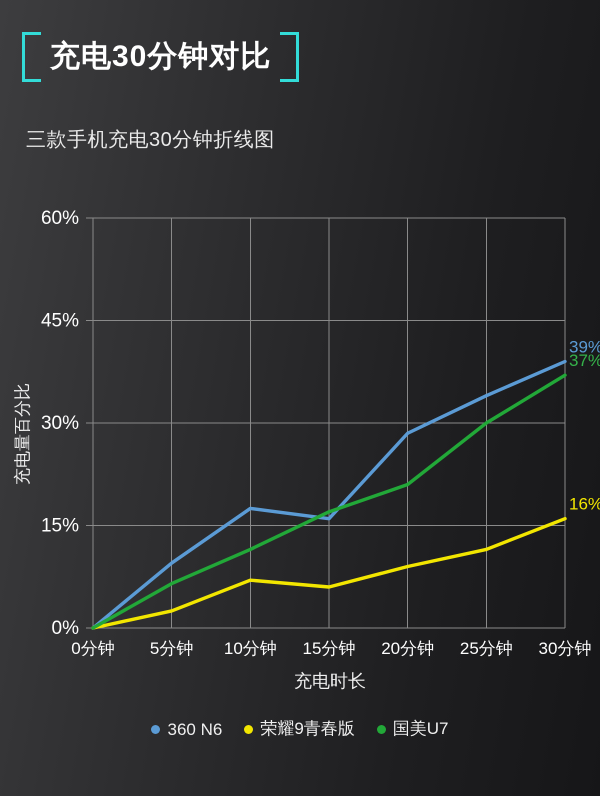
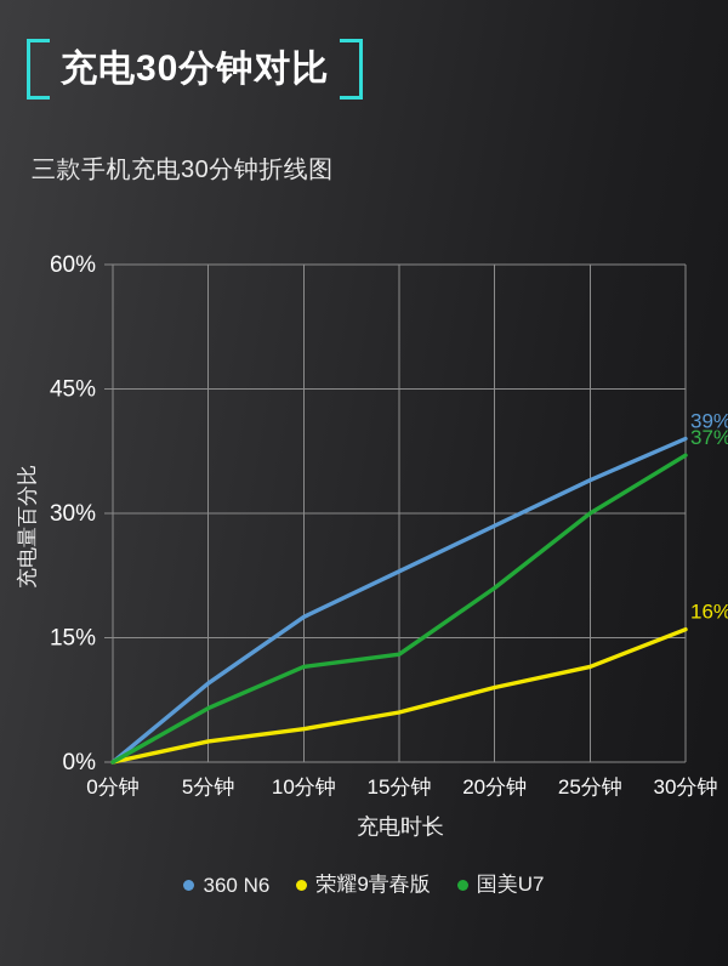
荣耀9青春版/10分钟: 7% -> 4%
360 N6/15分钟: 16% -> 23%
国美U7/15分钟: 17% -> 13%
